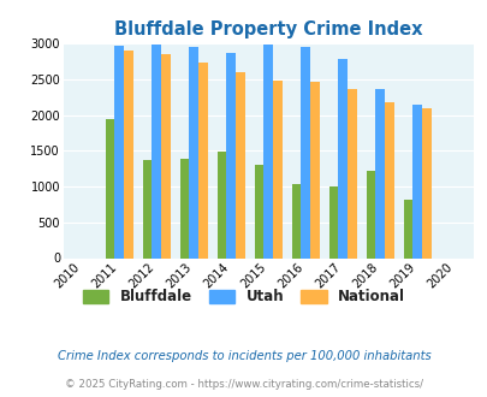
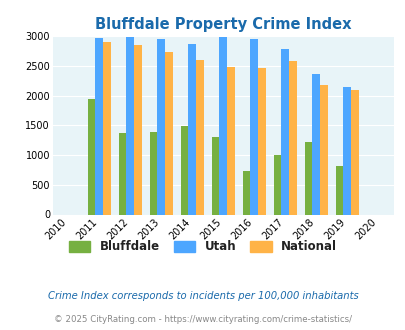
Bluffdale/2016: 1030 -> 740
National/2017: 2360 -> 2580
